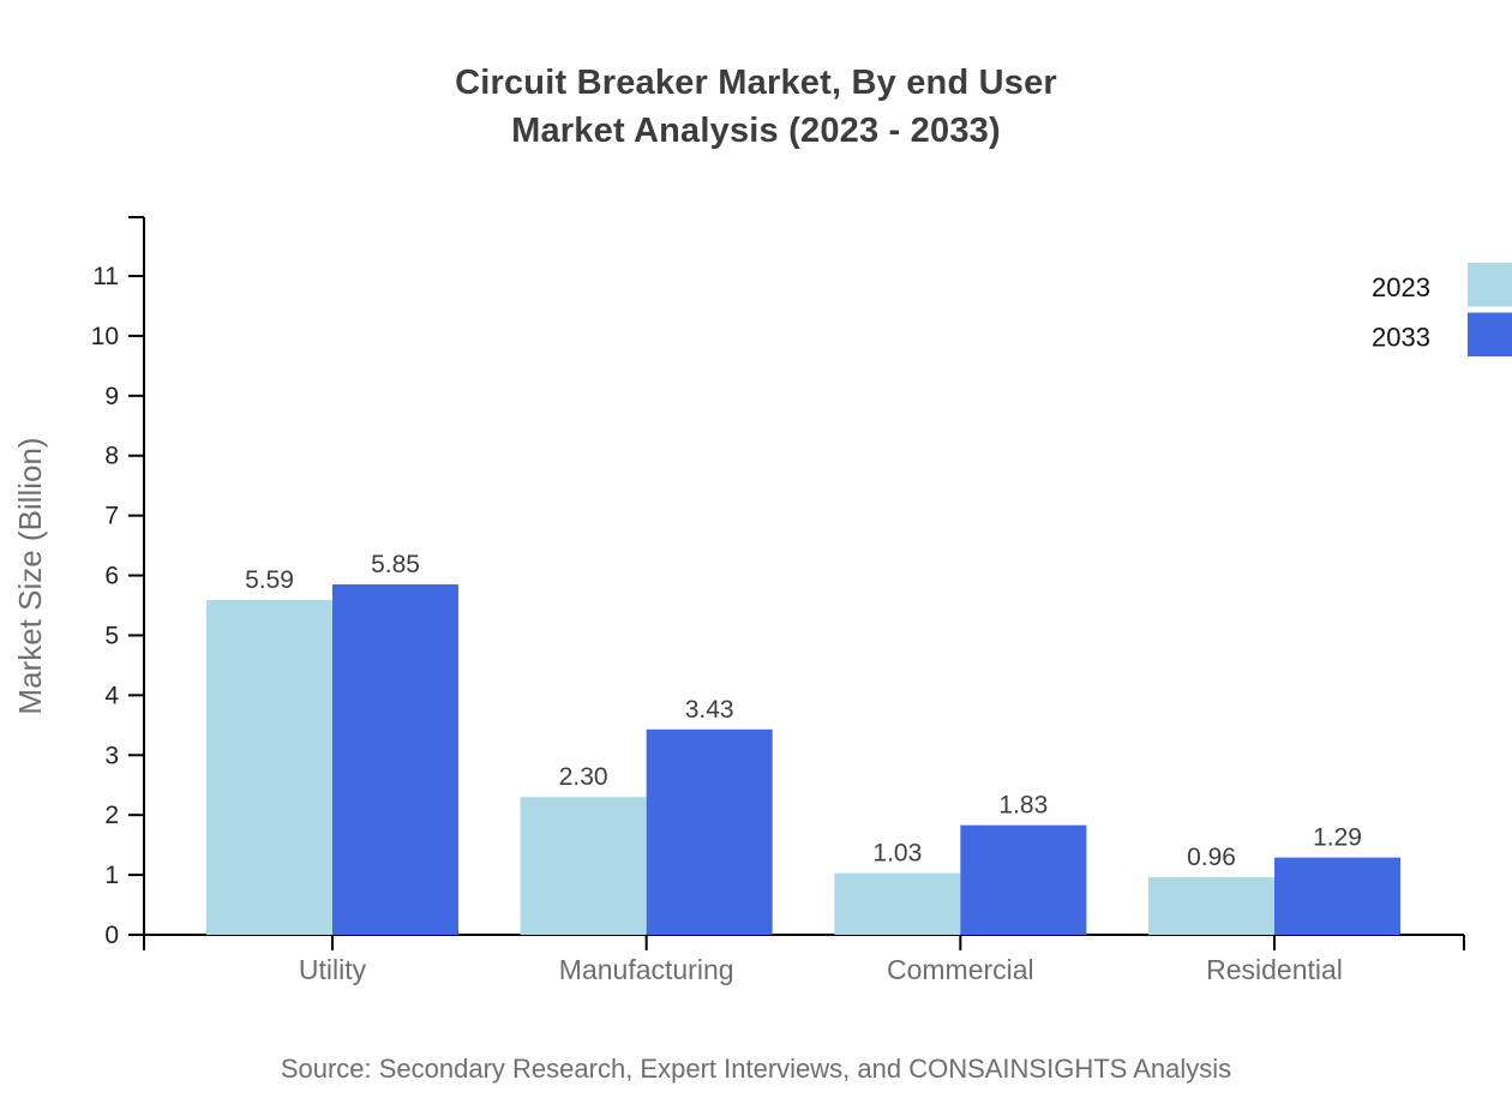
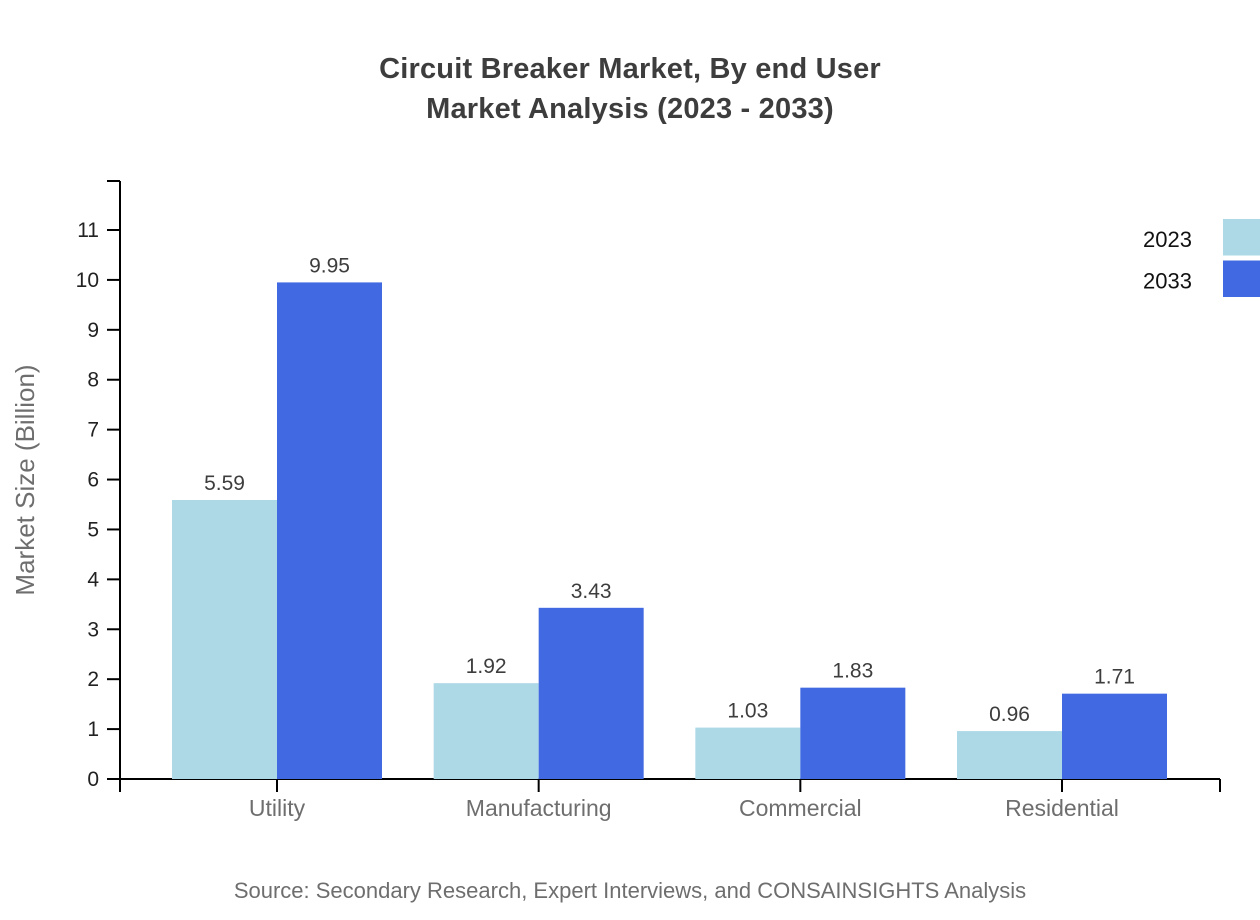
2033/Utility: 5.85 -> 9.95
2023/Manufacturing: 2.30 -> 1.92
2033/Residential: 1.29 -> 1.71
